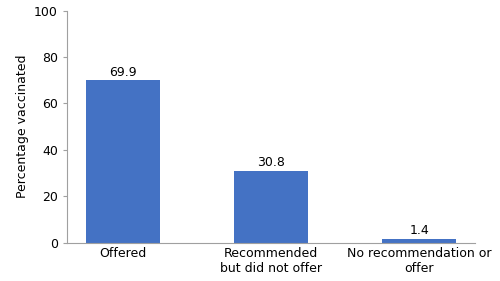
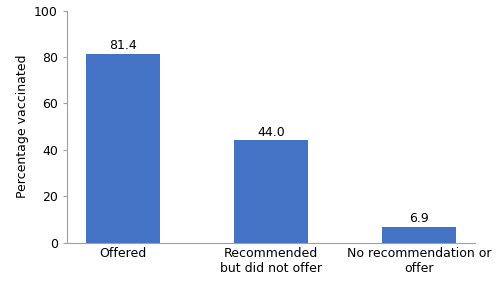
Offered: 69.9 -> 81.4
Recommended but did not offer: 30.8 -> 44.0
No recommendation or offer: 1.4 -> 6.9
